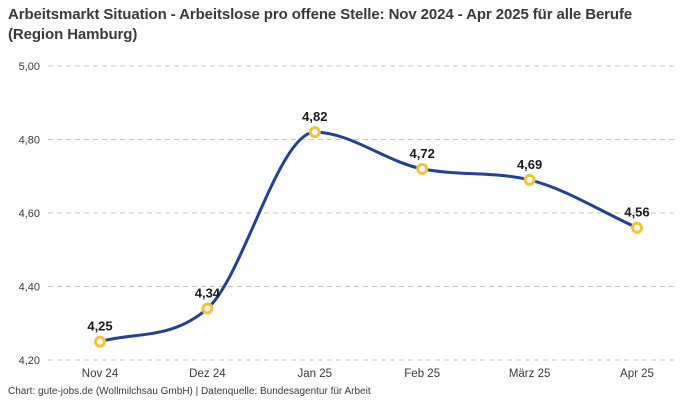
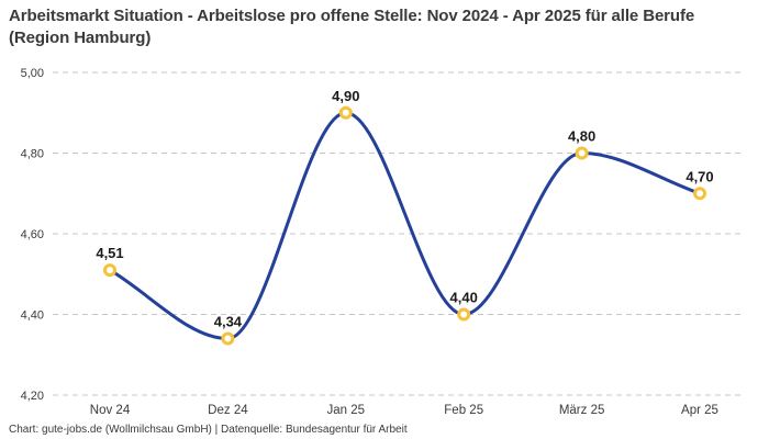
Nov 24: 4,25 -> 4,51
Jan 25: 4,82 -> 4,90
Feb 25: 4,72 -> 4,40
März 25: 4,69 -> 4,80
Apr 25: 4,56 -> 4,70
